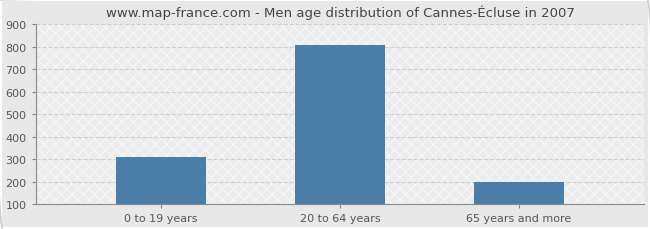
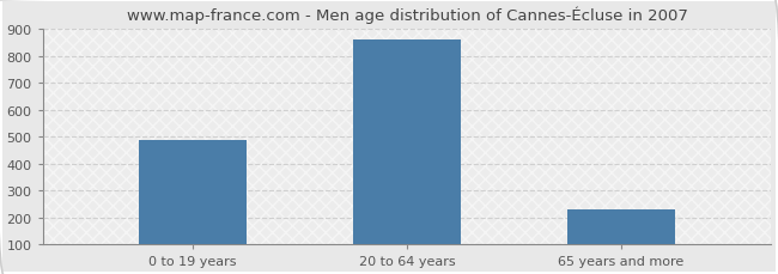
0 to 19 years: 310 -> 490
20 to 64 years: 810 -> 860
65 years and more: 200 -> 230
